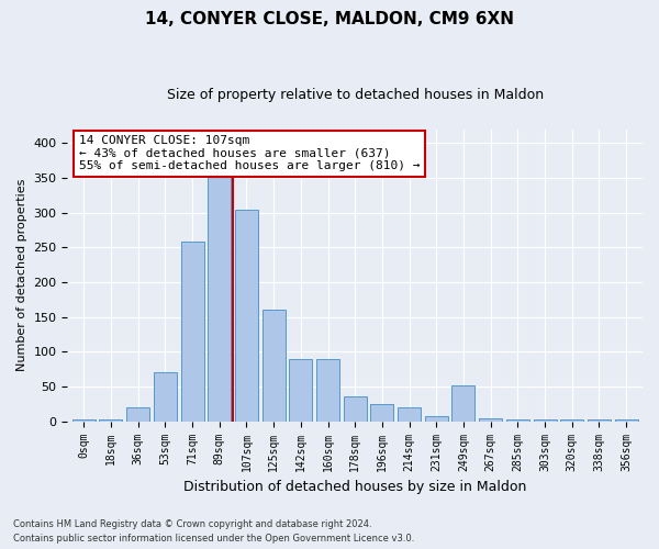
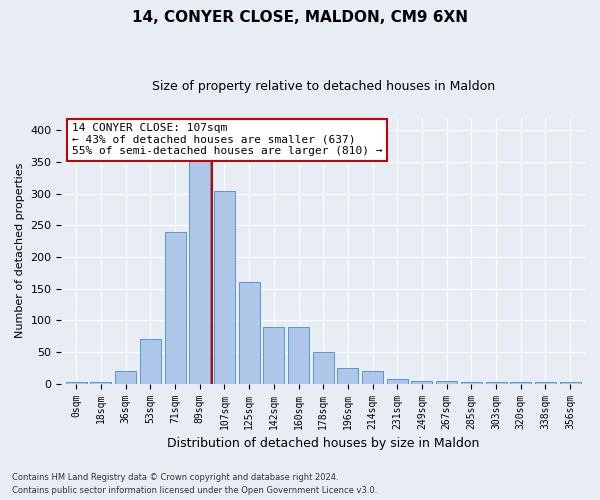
71sqm: 258 -> 240
178sqm: 36 -> 50
249sqm: 52 -> 5
